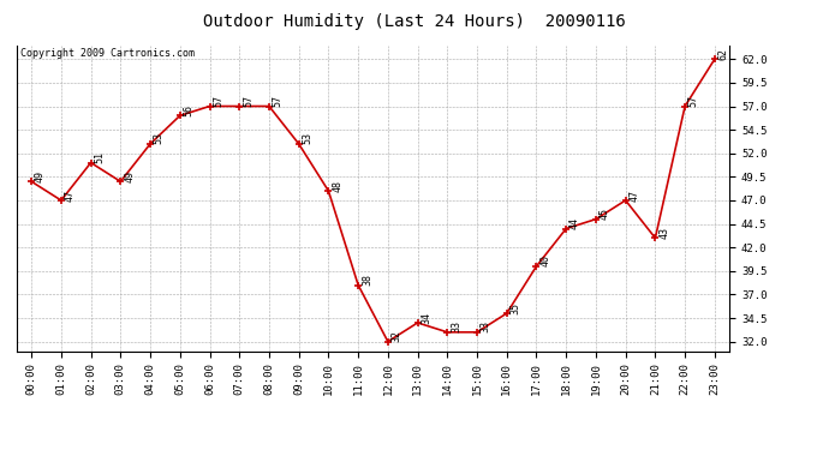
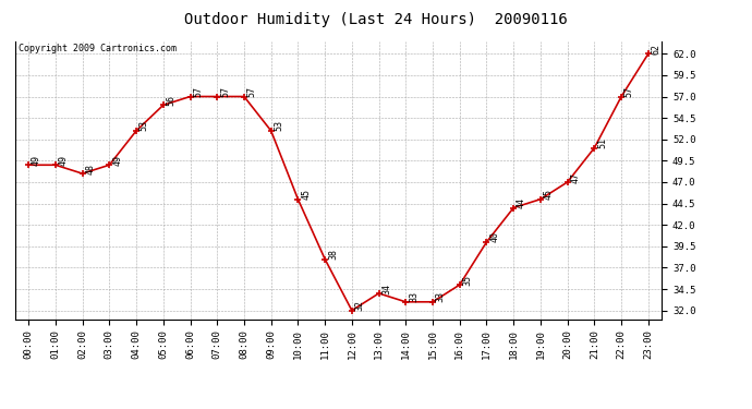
01:00: 47 -> 49
02:00: 51 -> 48
10:00: 48 -> 45
21:00: 43 -> 51
